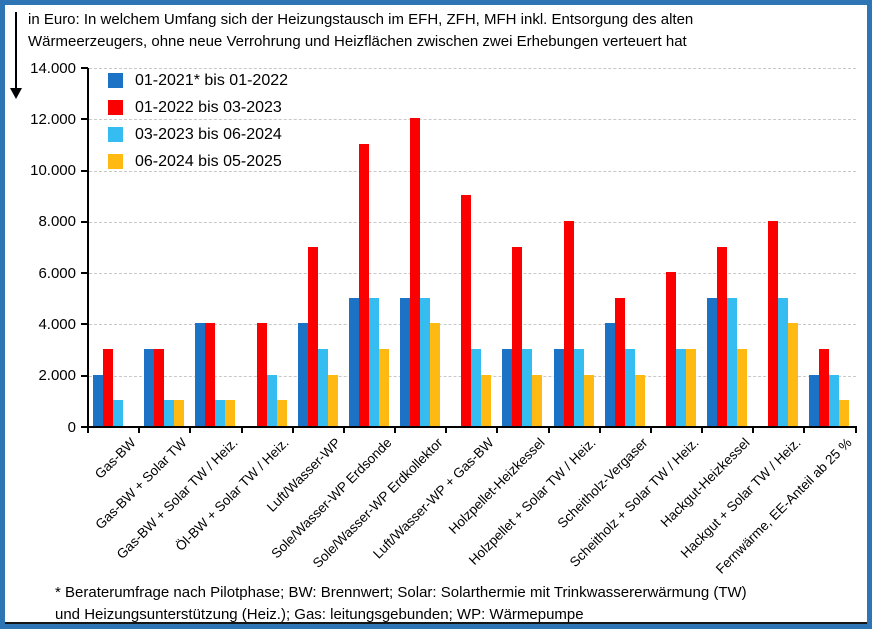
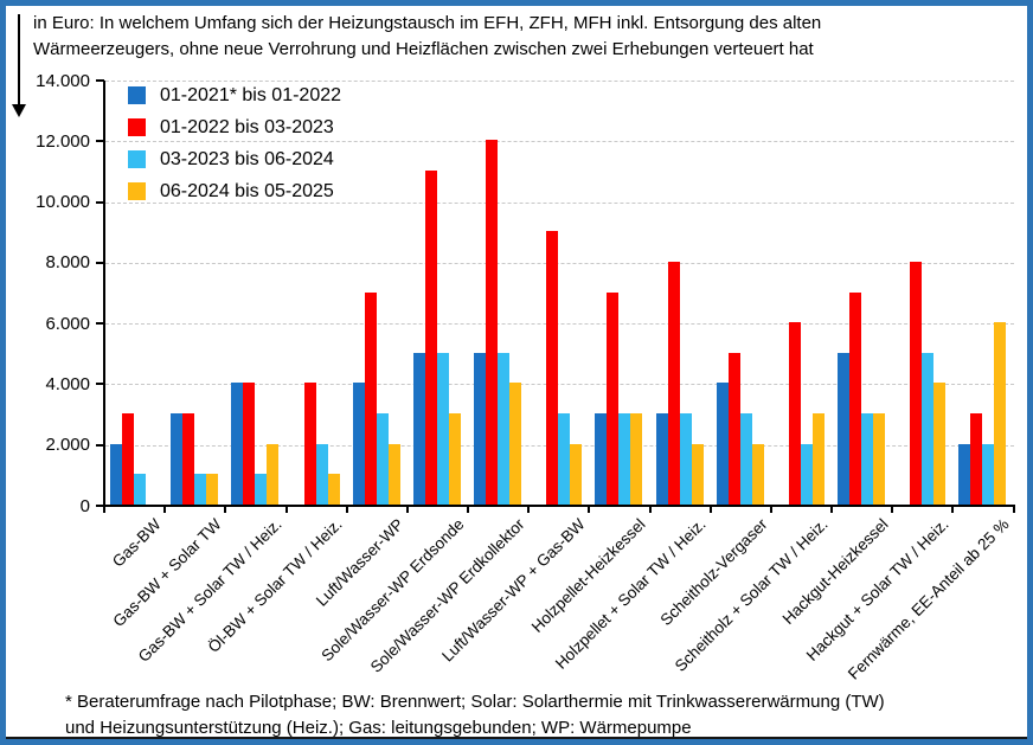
06-2024 bis 05-2025/Gas-BW + Solar TW / Heiz.: 1000 -> 2000
06-2024 bis 05-2025/Holzpellet-Heizkessel: 2000 -> 3000
03-2023 bis 06-2024/Scheitholz + Solar TW / Heiz.: 3000 -> 2000
03-2023 bis 06-2024/Hackgut-Heizkessel: 5000 -> 3000
06-2024 bis 05-2025/Fernwärme, EE-Anteil ab 25 %: 1000 -> 6000
